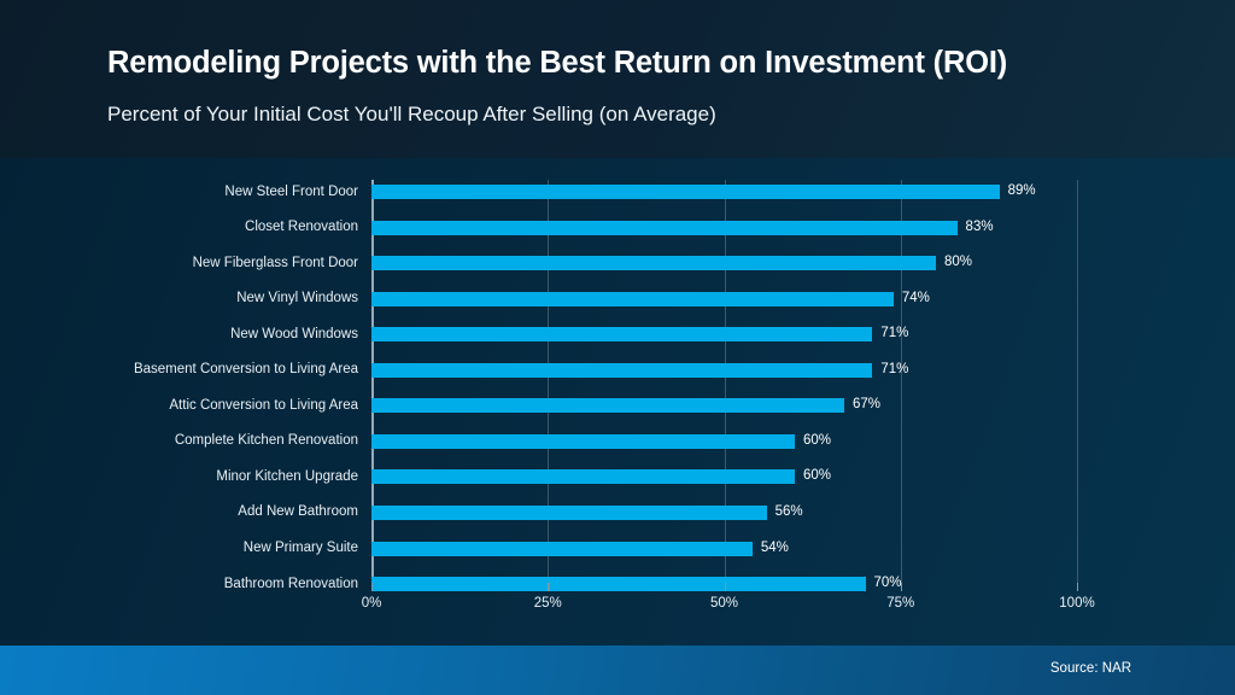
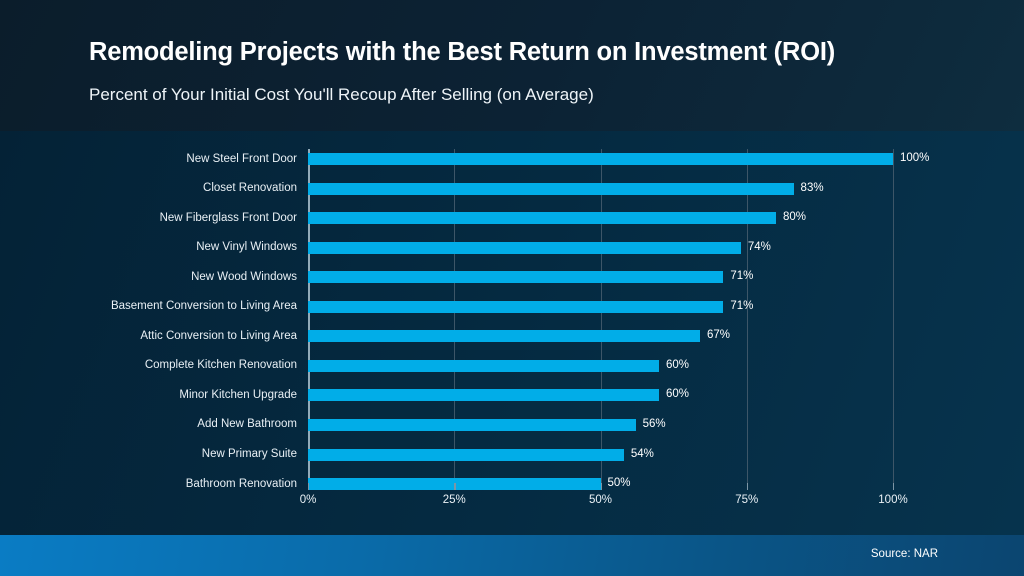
New Steel Front Door: 89% -> 100%
Bathroom Renovation: 70% -> 50%
